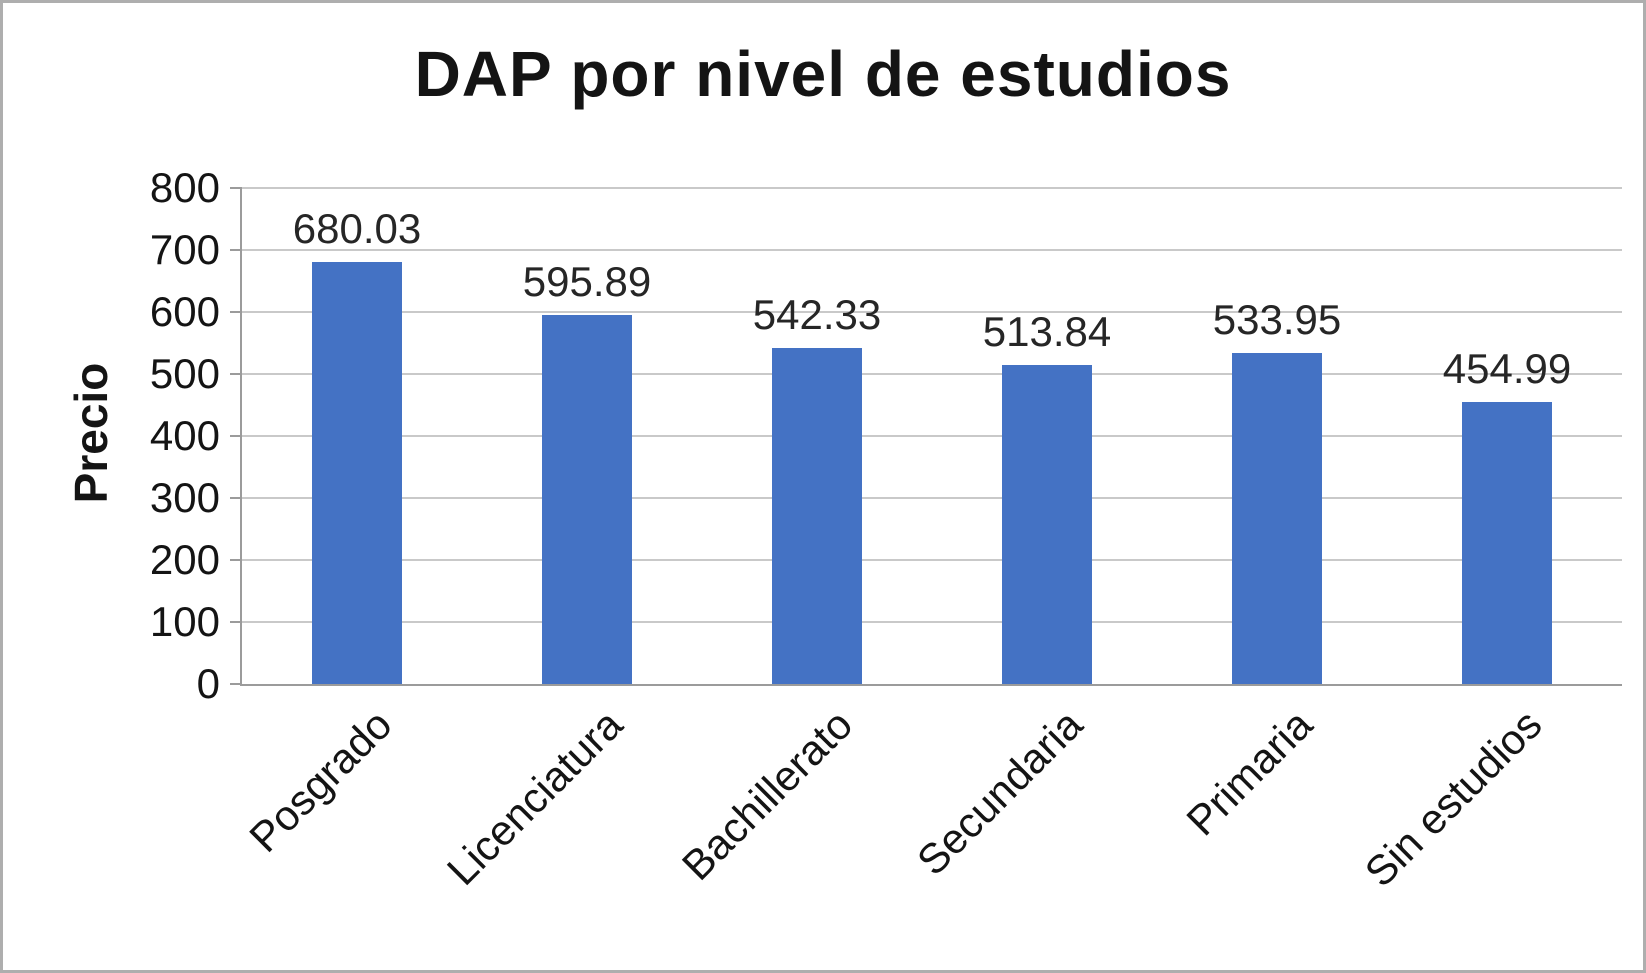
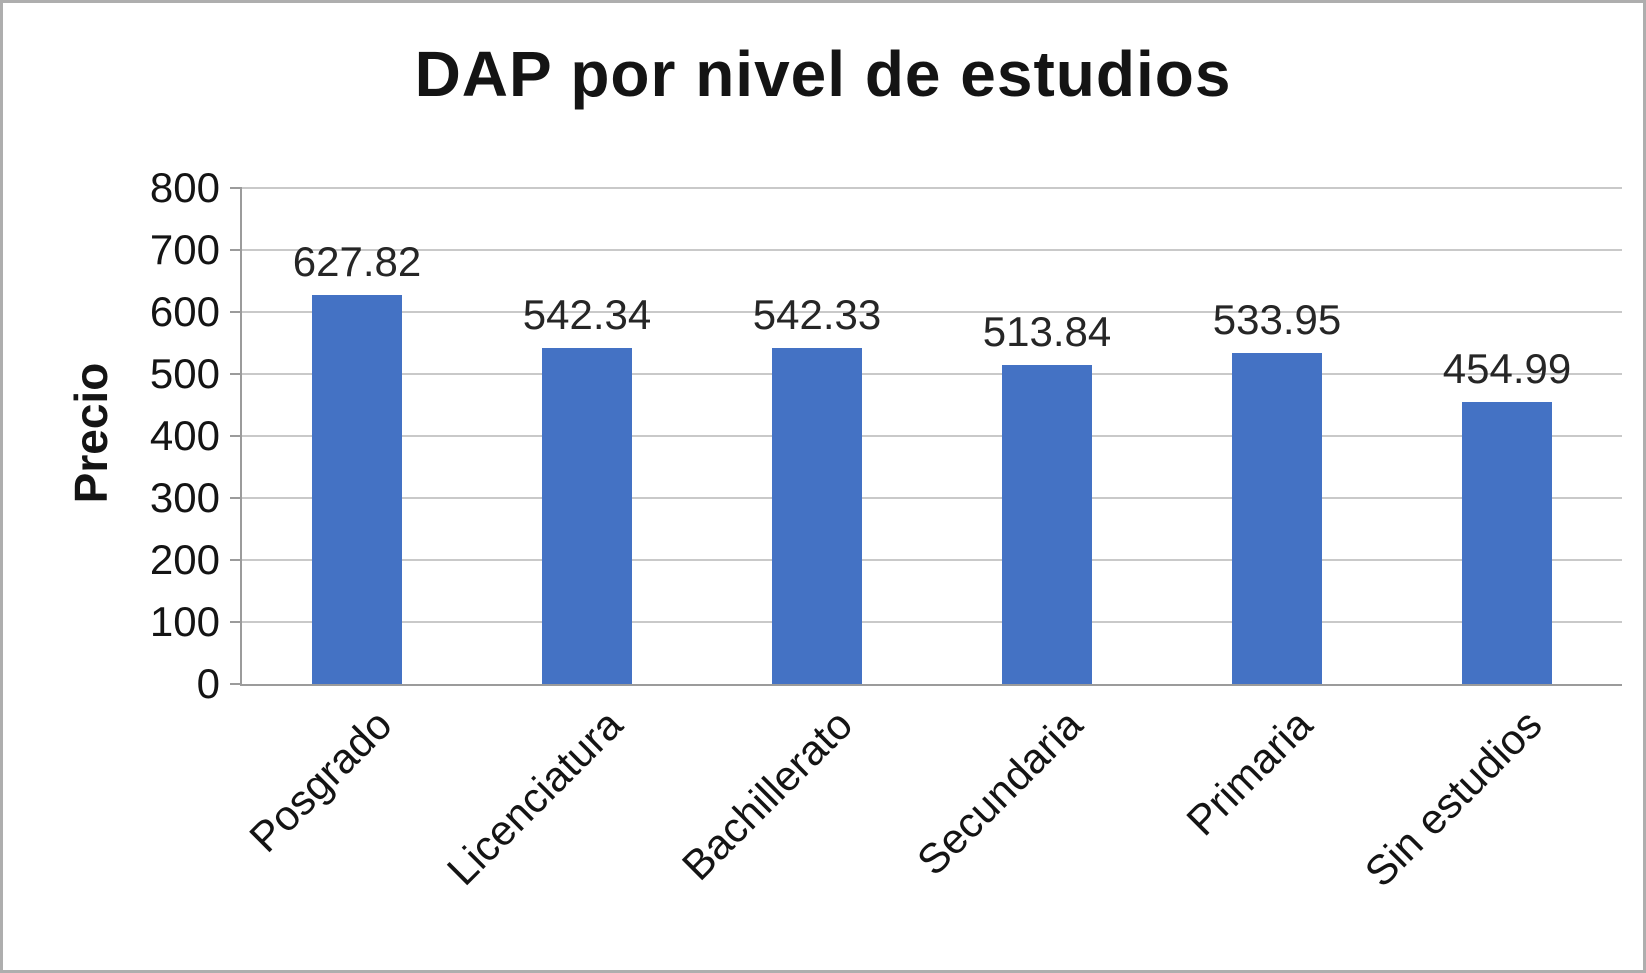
Posgrado: 680.03 -> 627.82
Licenciatura: 595.89 -> 542.34
